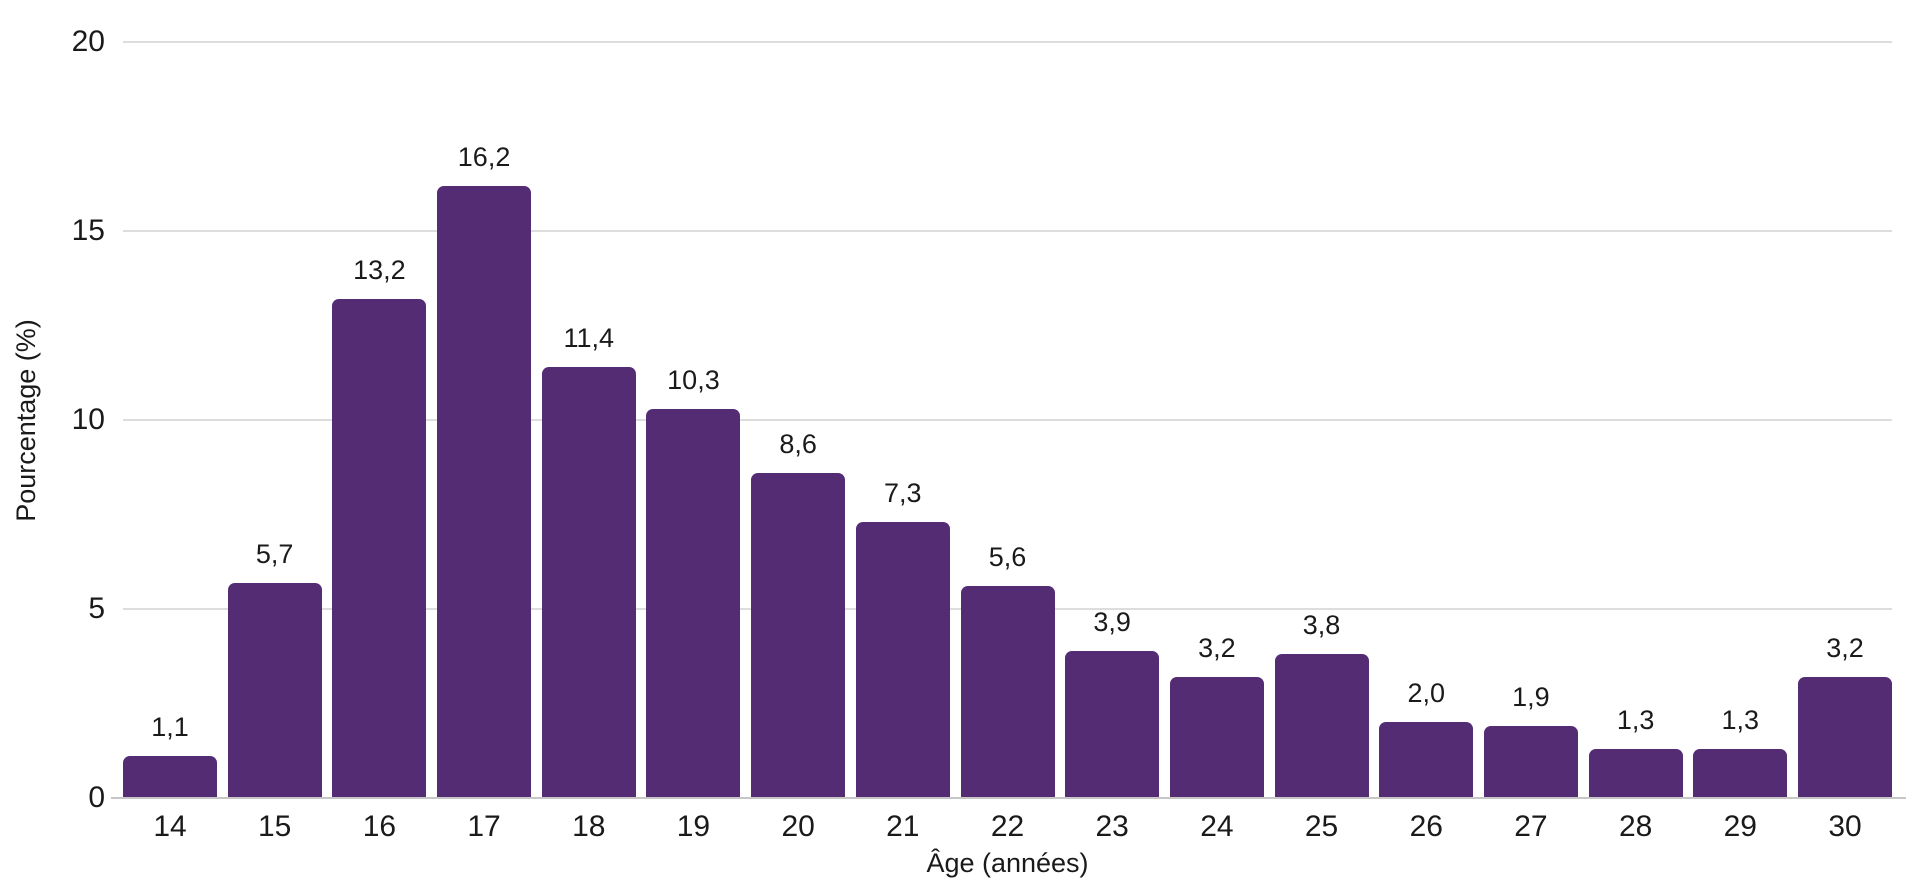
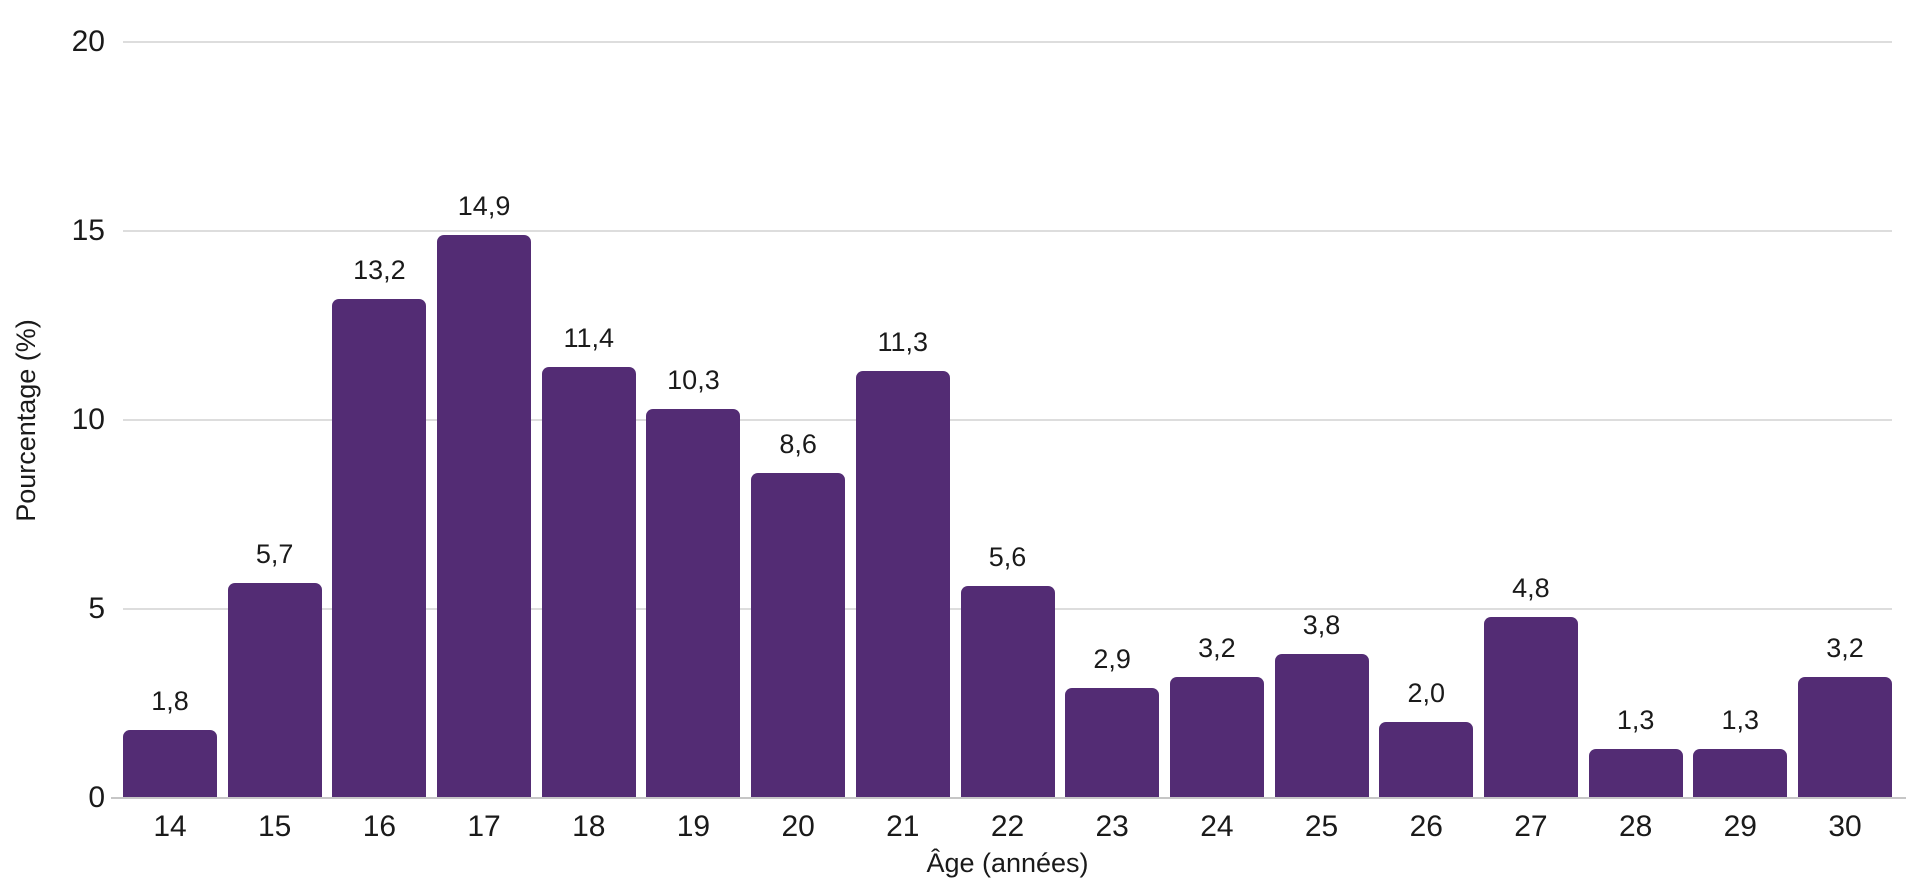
14: 1,1 -> 1,8
17: 16,2 -> 14,9
21: 7,3 -> 11,3
23: 3,9 -> 2,9
27: 1,9 -> 4,8
